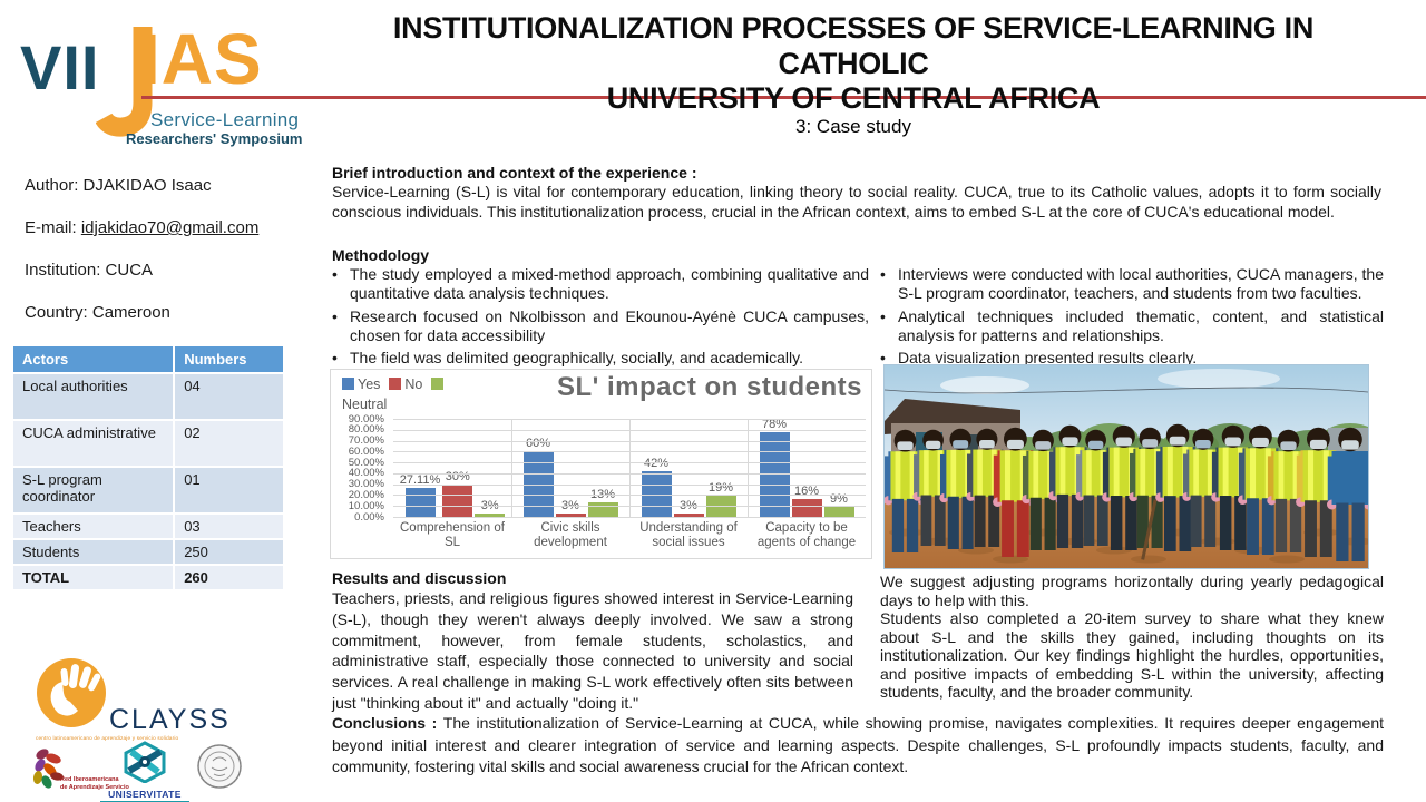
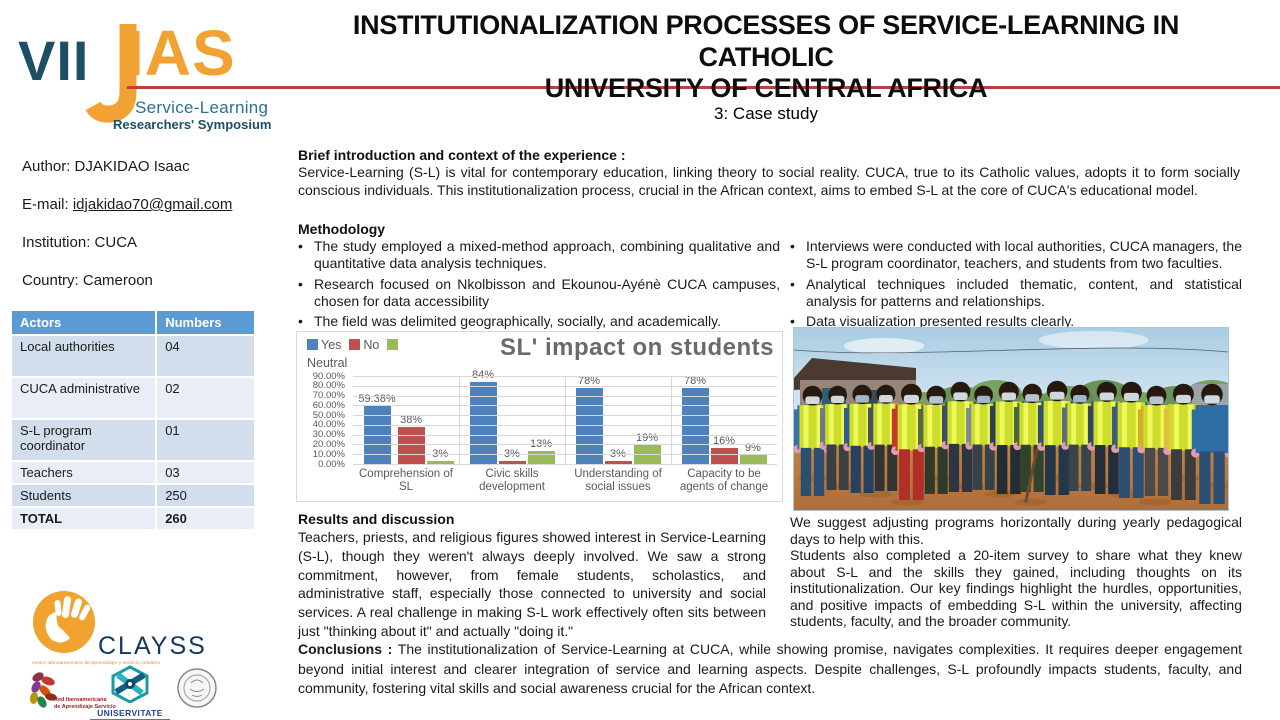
Yes/Comprehension of SL: 27.11% -> 59.38%
No/Comprehension of SL: 30% -> 38%
Yes/Civic skills development: 60% -> 84%
Yes/Understanding of social issues: 42% -> 78%
